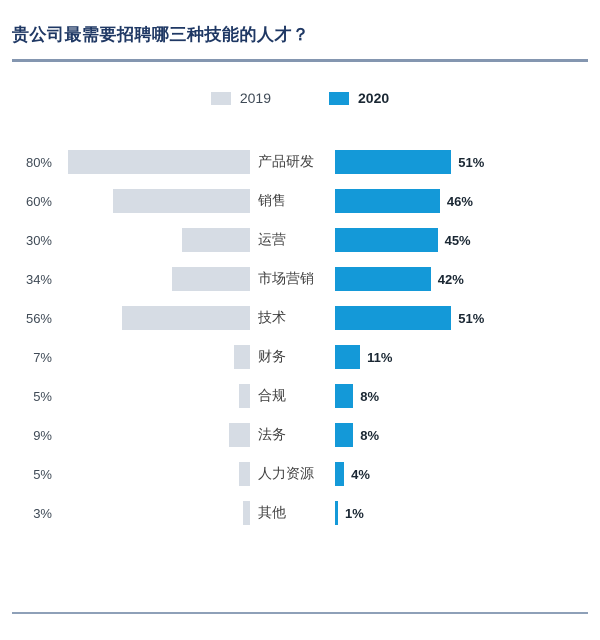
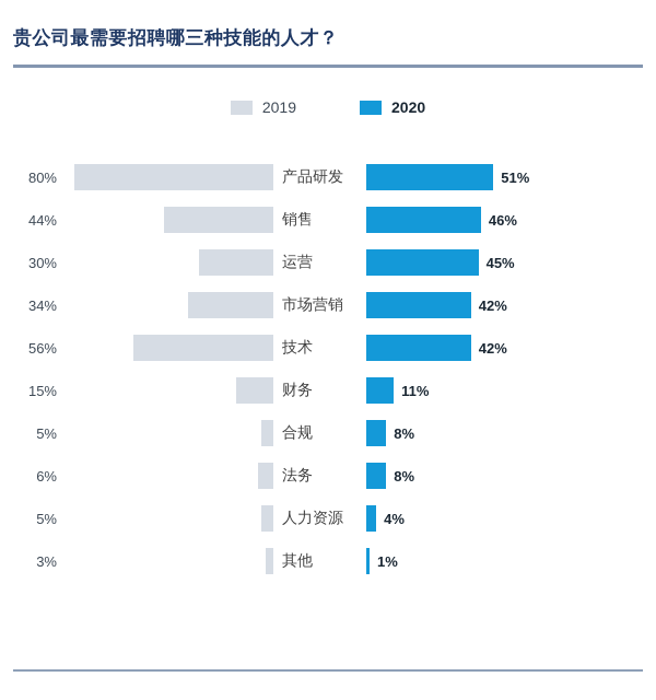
2019/销售: 60% -> 44%
2020/技术: 51% -> 42%
2019/财务: 7% -> 15%
2019/法务: 9% -> 6%
